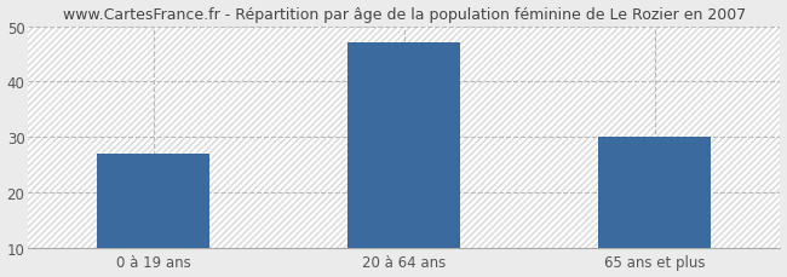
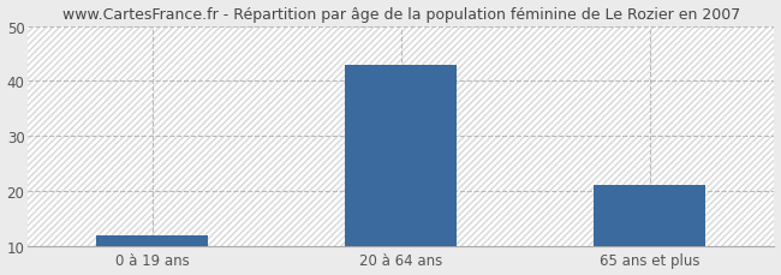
0 à 19 ans: 27 -> 12
20 à 64 ans: 47 -> 43
65 ans et plus: 30 -> 21
